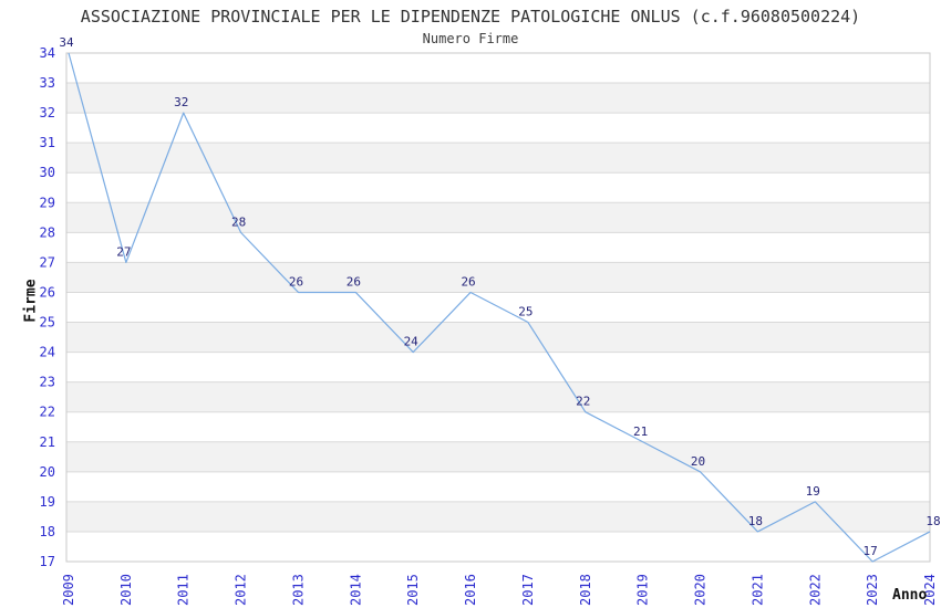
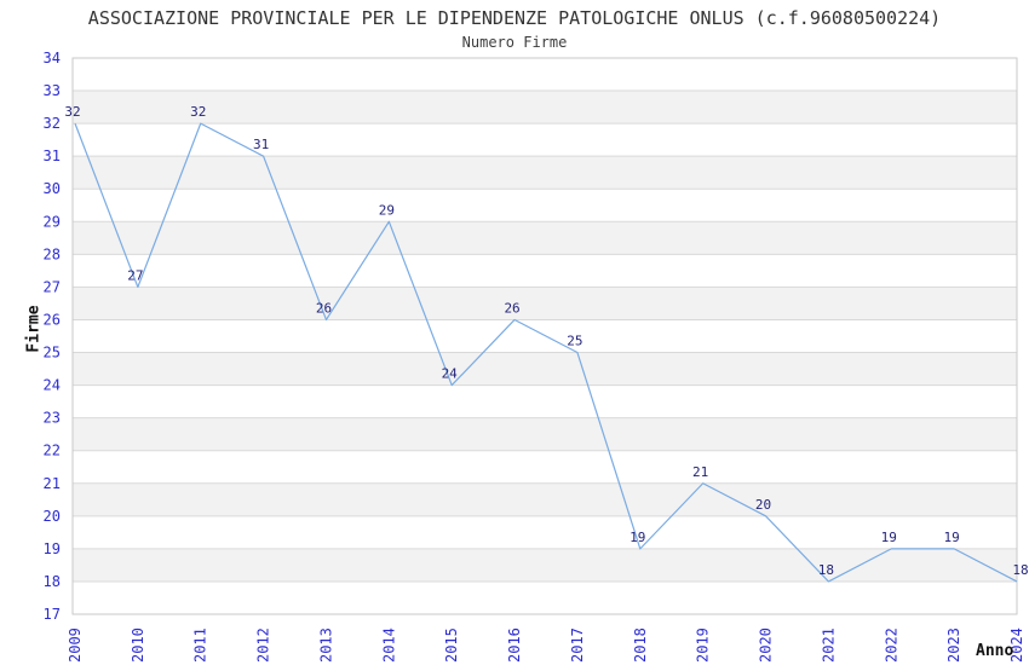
2009: 34 -> 32
2012: 28 -> 31
2014: 26 -> 29
2018: 22 -> 19
2023: 17 -> 19
